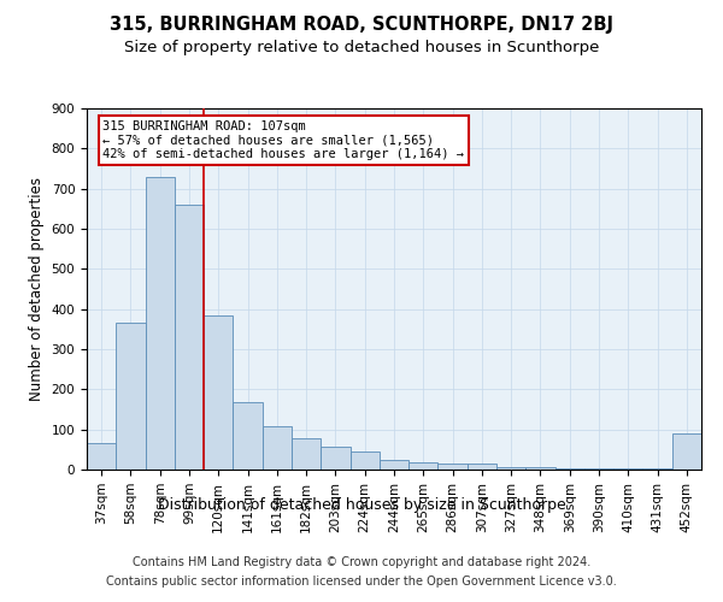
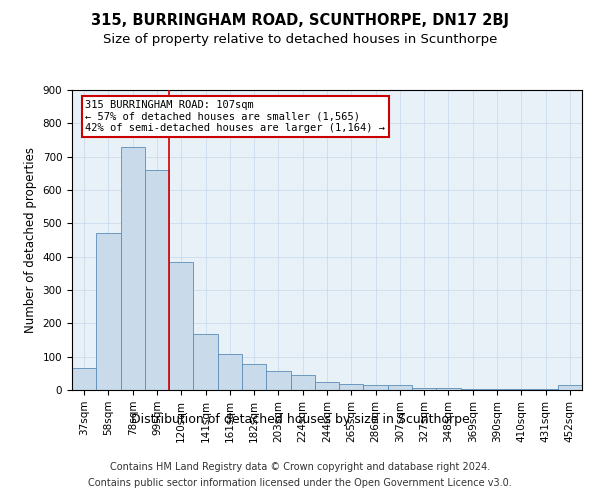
58sqm: 365 -> 470
452sqm: 90 -> 14
